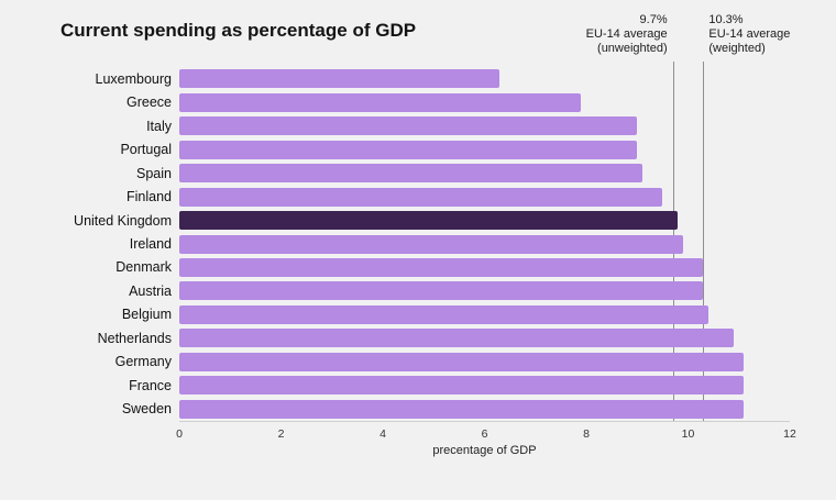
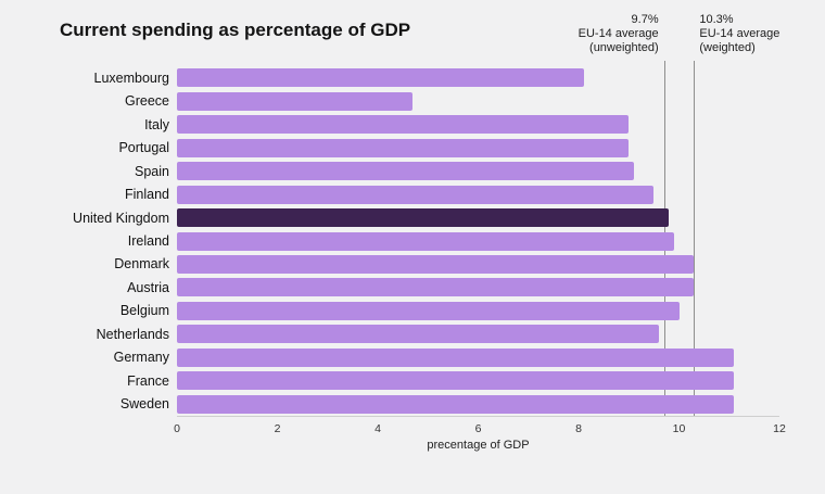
Luxembourg: 6.3 -> 8.1
Greece: 7.9 -> 4.7
Belgium: 10.4 -> 10.0
Netherlands: 10.9 -> 9.6
